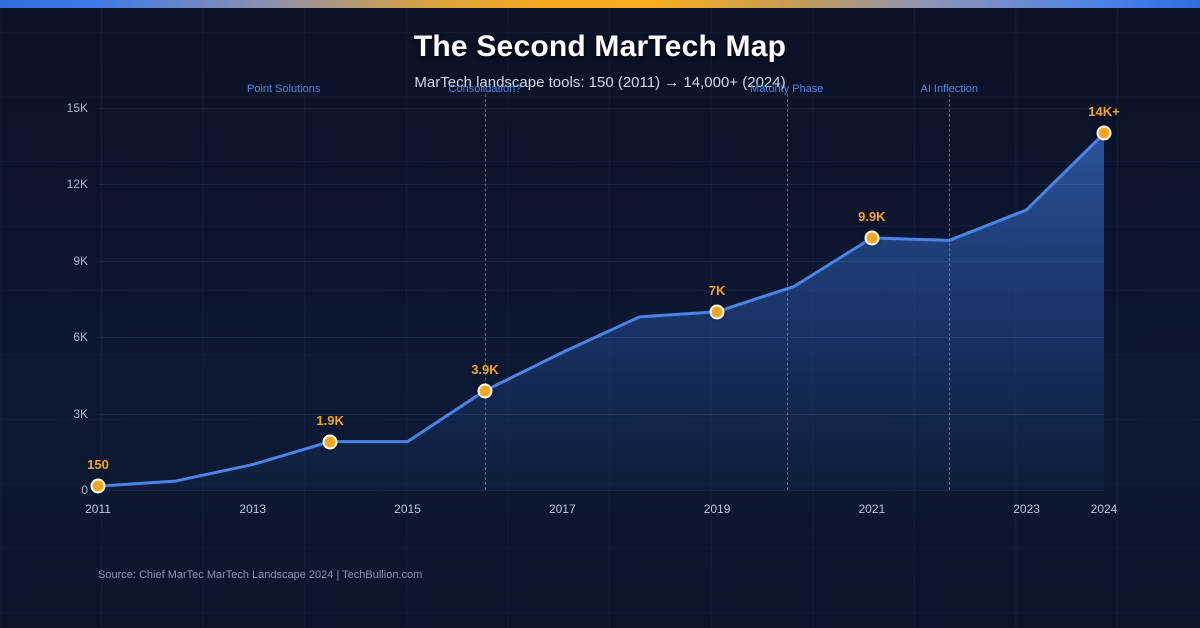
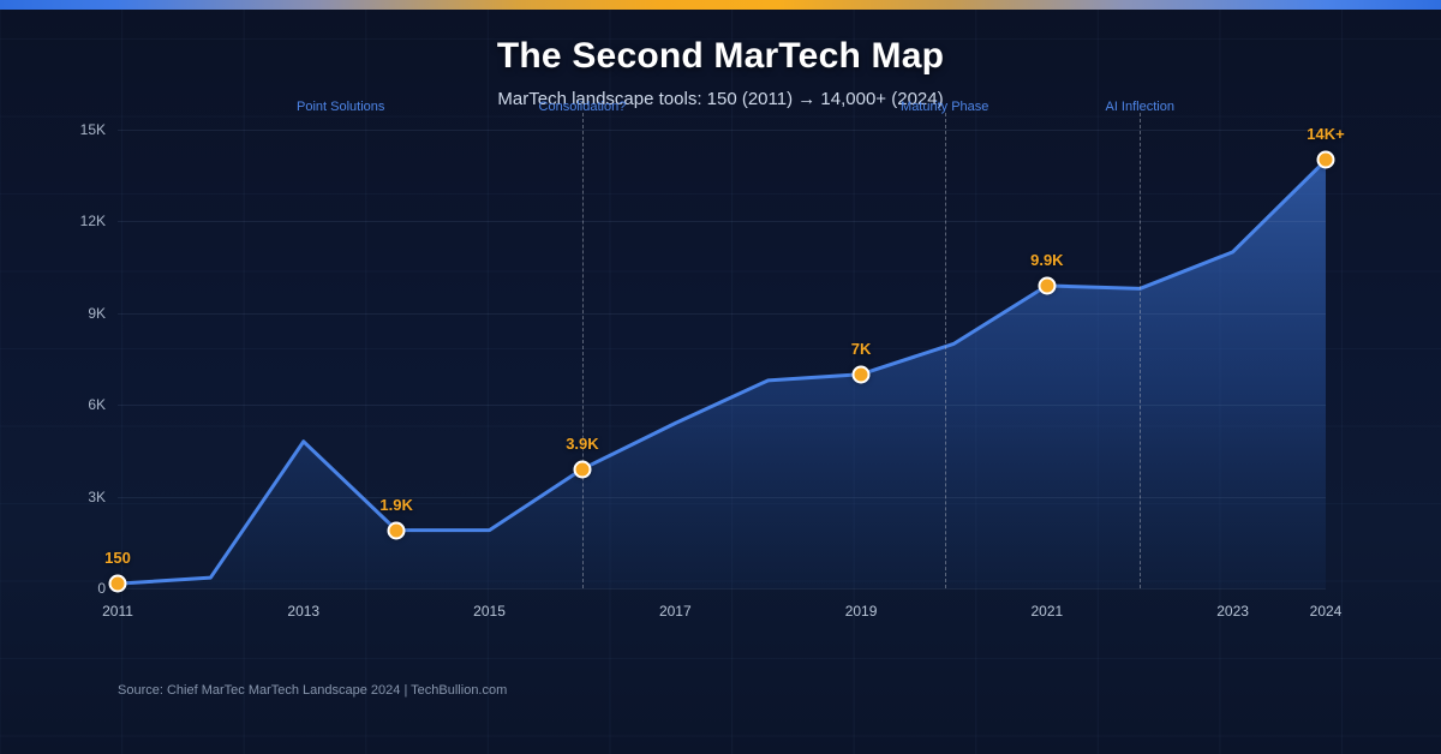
2013: 1.0K -> 4.8K
